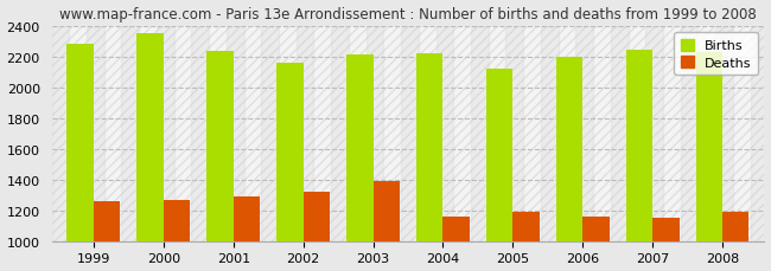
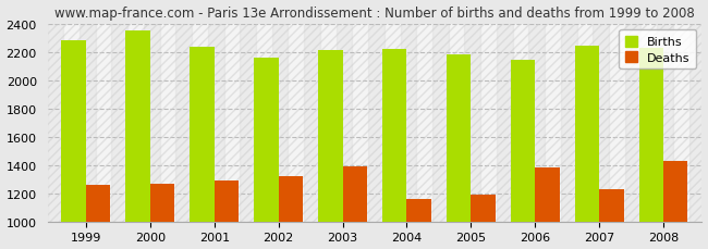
Births/2005: 2120 -> 2180
Births/2006: 2200 -> 2140
Deaths/2006: 1160 -> 1380
Deaths/2007: 1150 -> 1230
Deaths/2008: 1190 -> 1430
